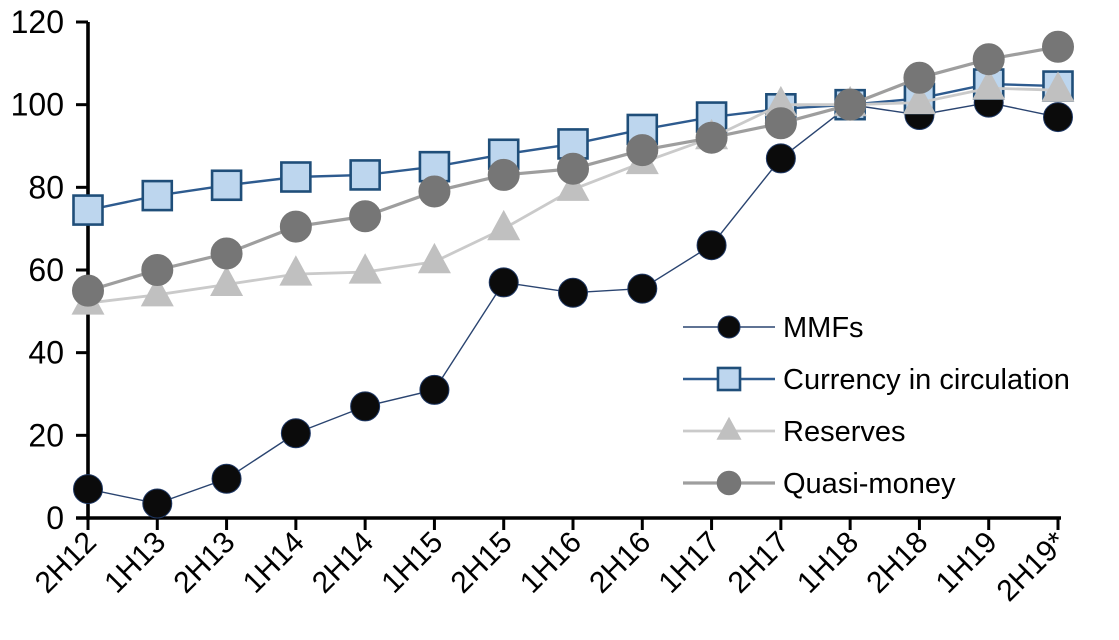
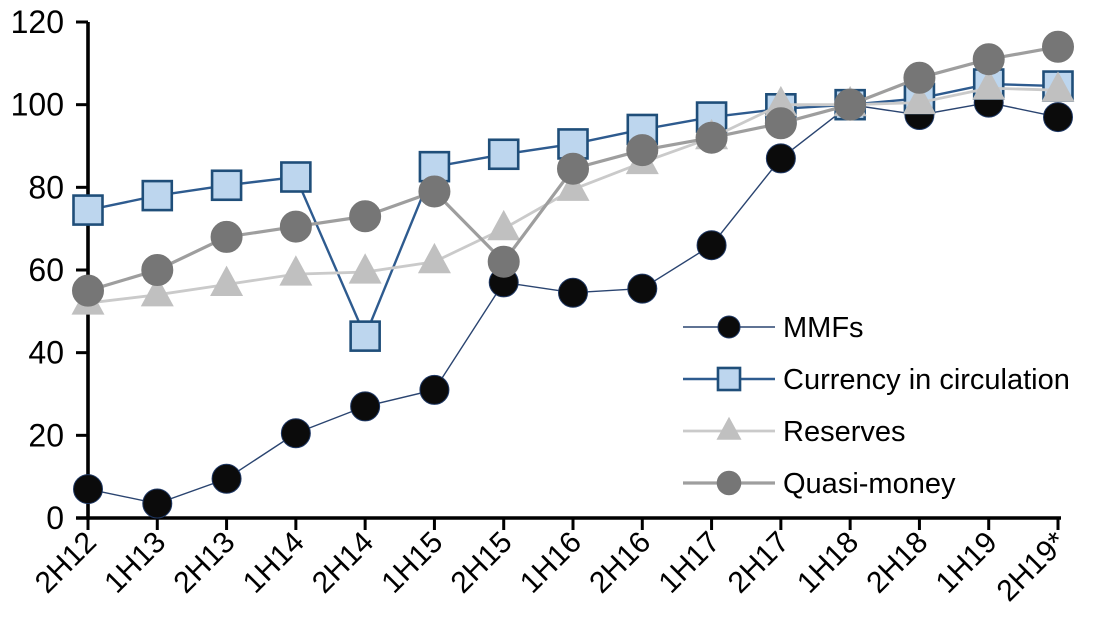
Quasi-money/2H13: 64 -> 68
Currency in circulation/2H14: 83 -> 44
Quasi-money/2H15: 83 -> 62
